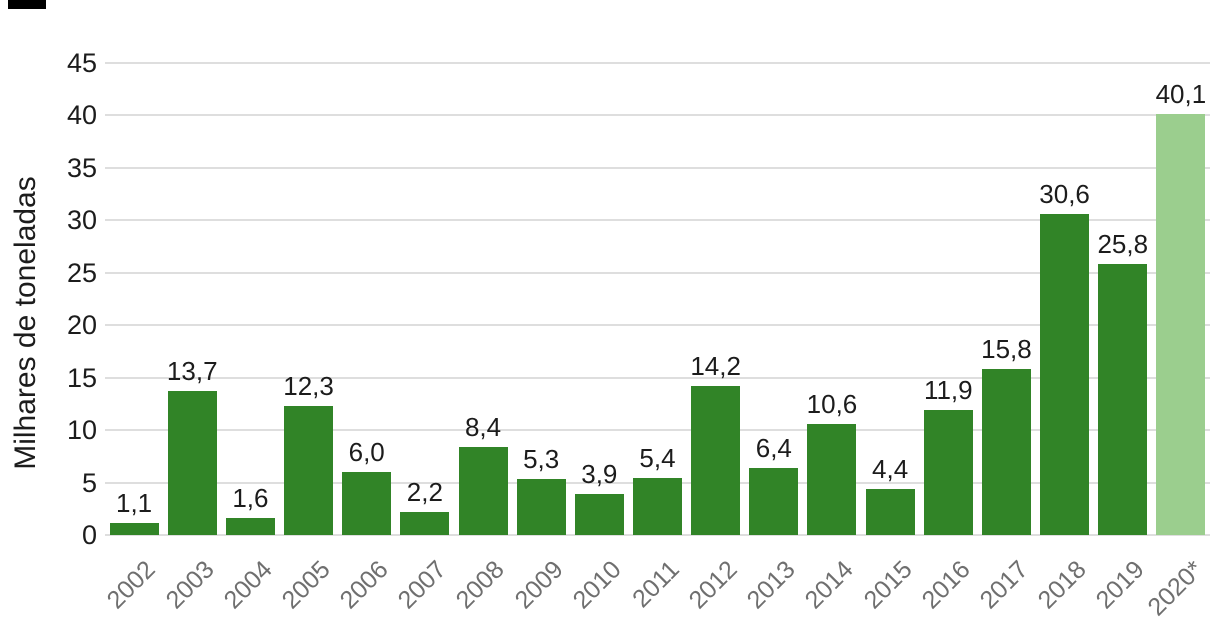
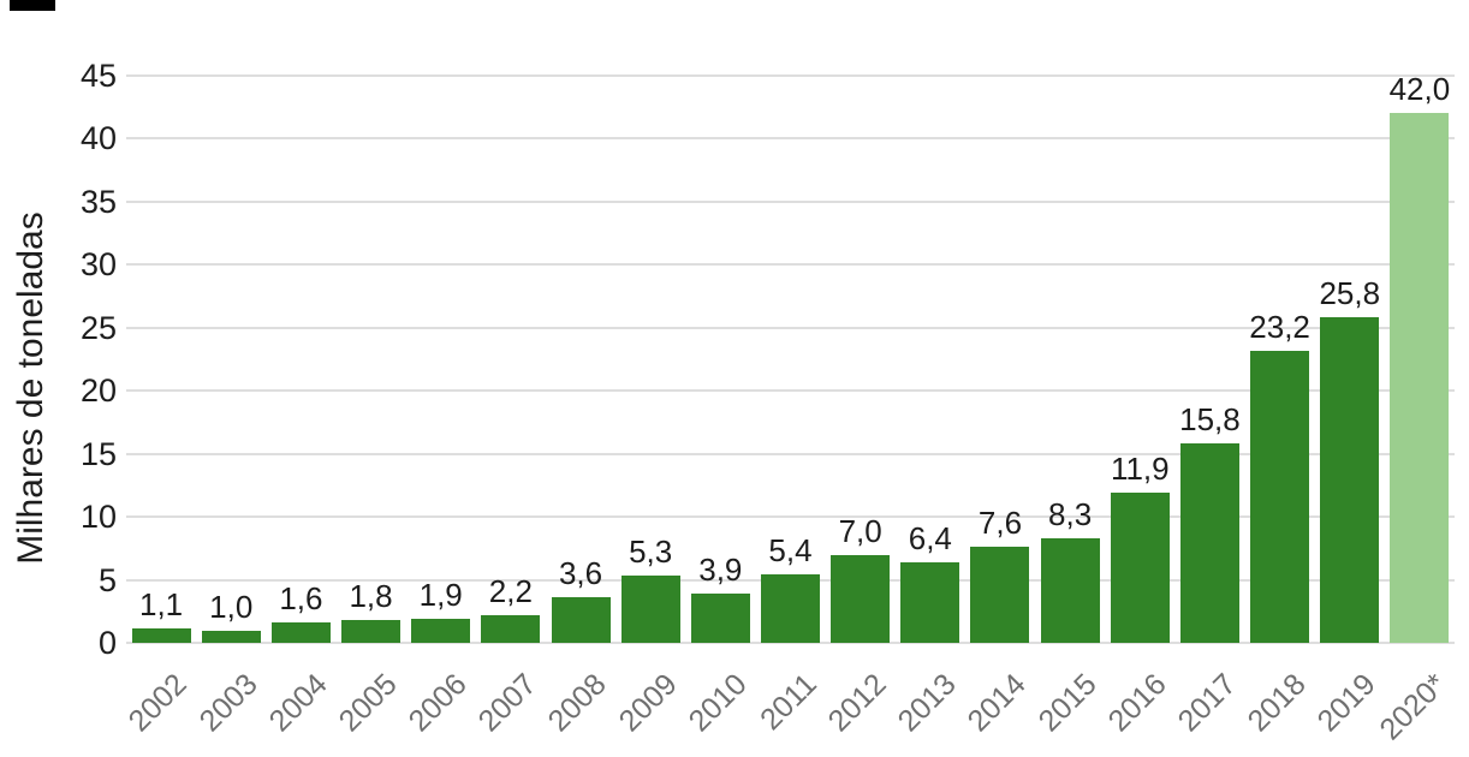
2003: 13,7 -> 1,0
2005: 12,3 -> 1,8
2006: 6,0 -> 1,9
2008: 8,4 -> 3,6
2012: 14,2 -> 7,0
2014: 10,6 -> 7,6
2015: 4,4 -> 8,3
2018: 30,6 -> 23,2
2020*: 40,1 -> 42,0
